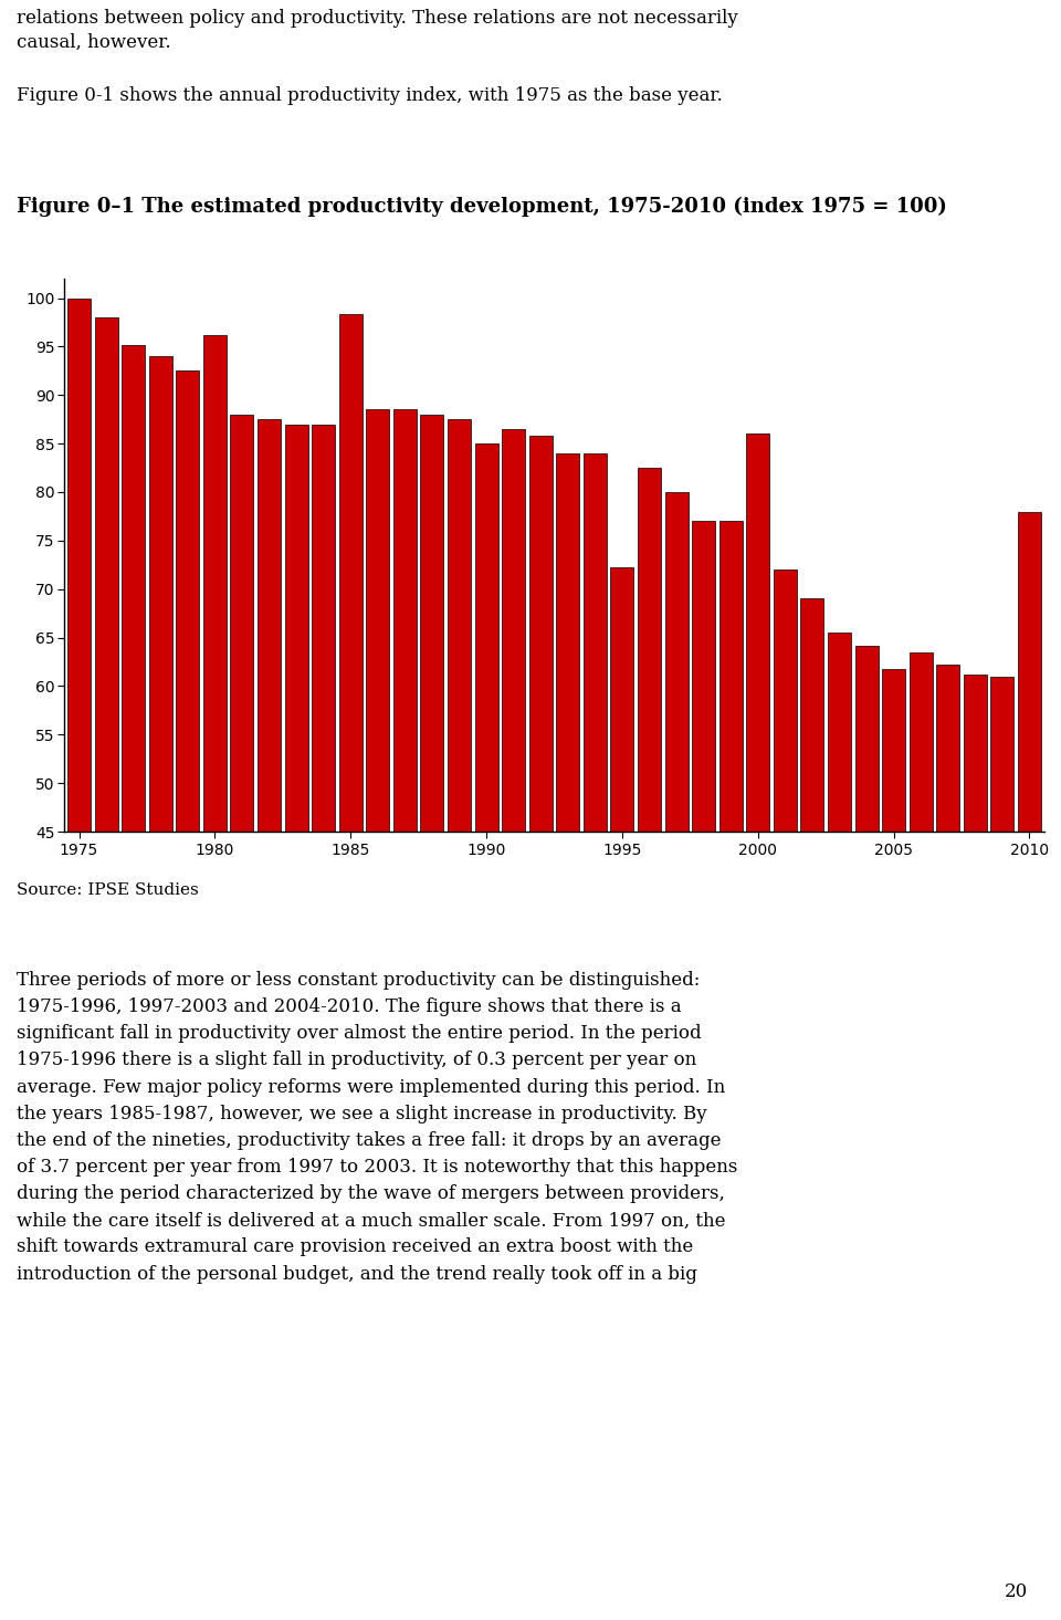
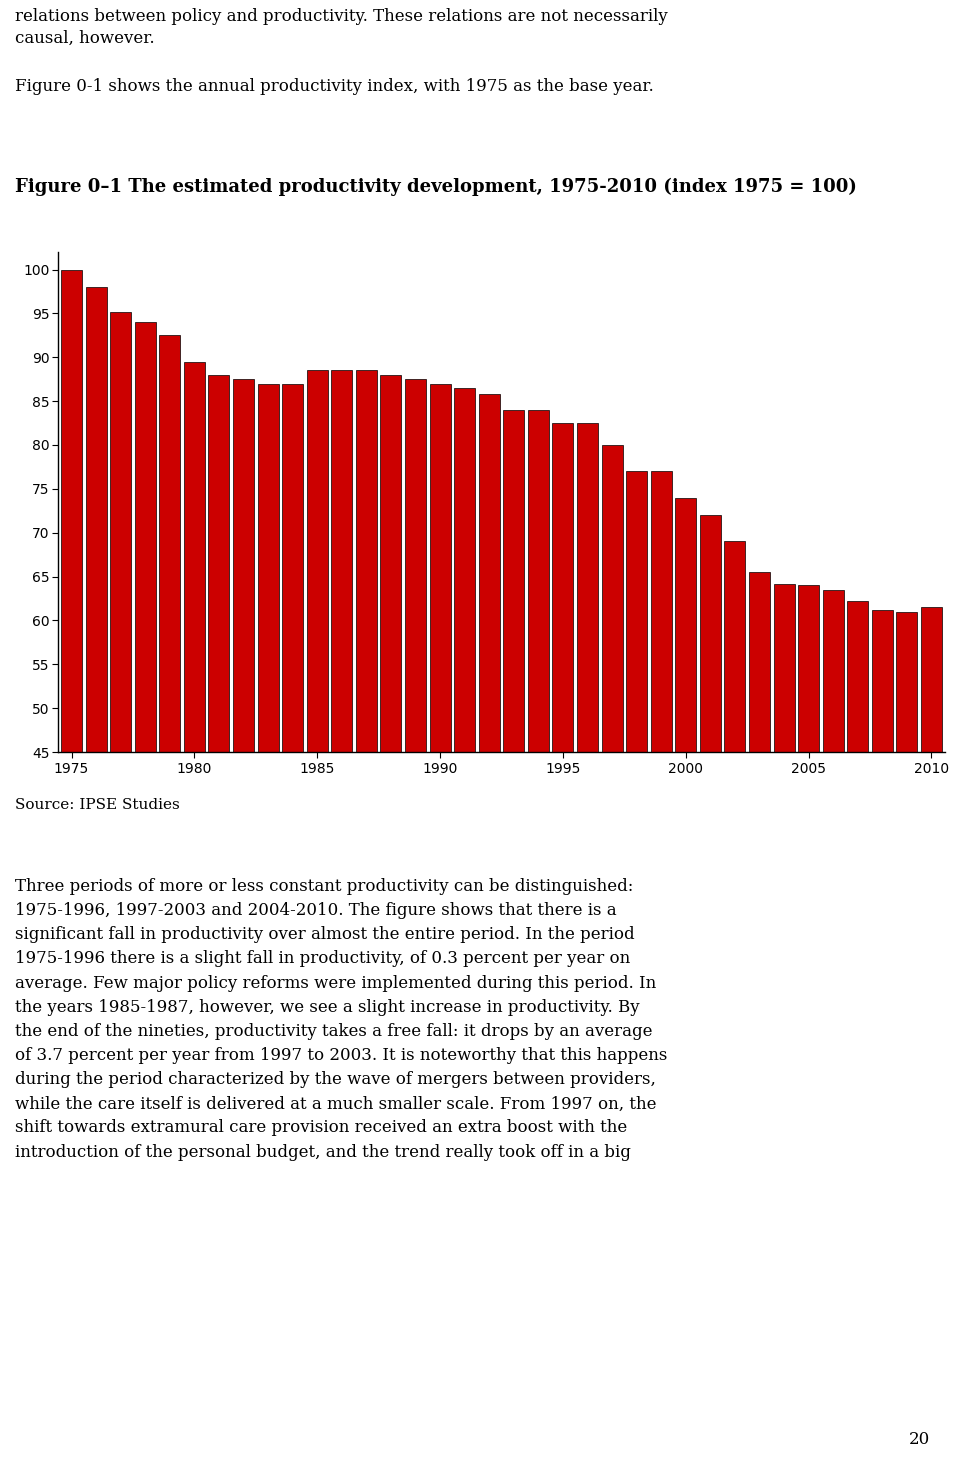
1980: 96.2 -> 89.5
1985: 98.4 -> 88.5
1990: 85.0 -> 87.0
1995: 72.2 -> 82.5
2000: 86.0 -> 74.0
2005: 61.8 -> 64.0
2010: 78.0 -> 61.5
